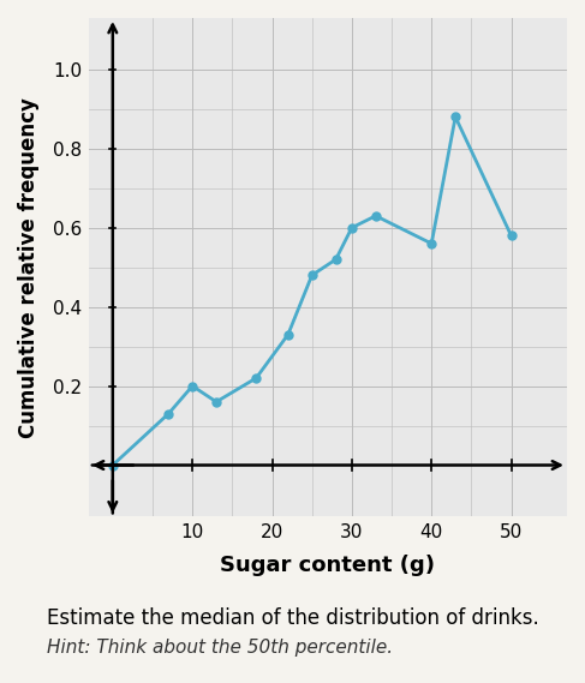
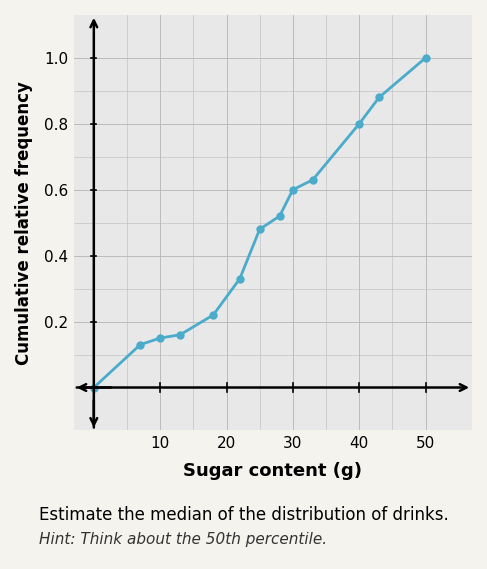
10: 0.20 -> 0.15
40: 0.56 -> 0.80
50: 0.58 -> 1.00
